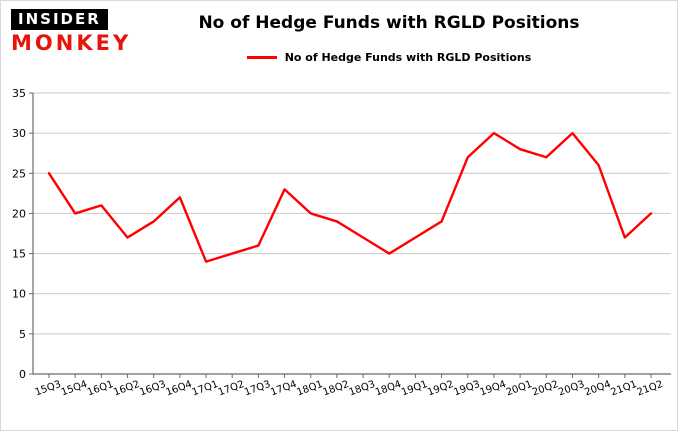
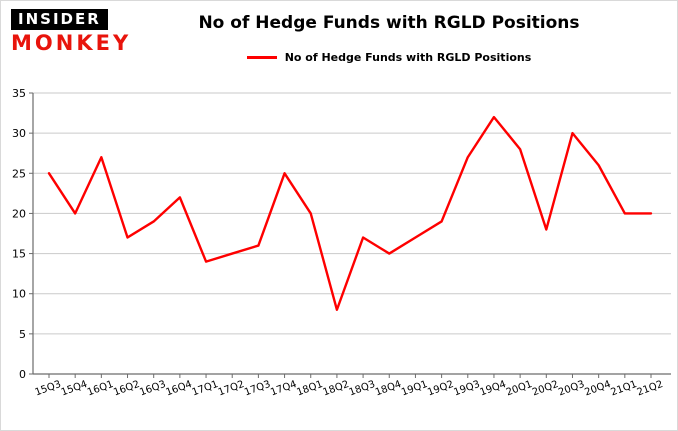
16Q1: 21 -> 27
17Q4: 23 -> 25
18Q2: 19 -> 8
19Q4: 30 -> 32
20Q2: 27 -> 18
21Q1: 17 -> 20
